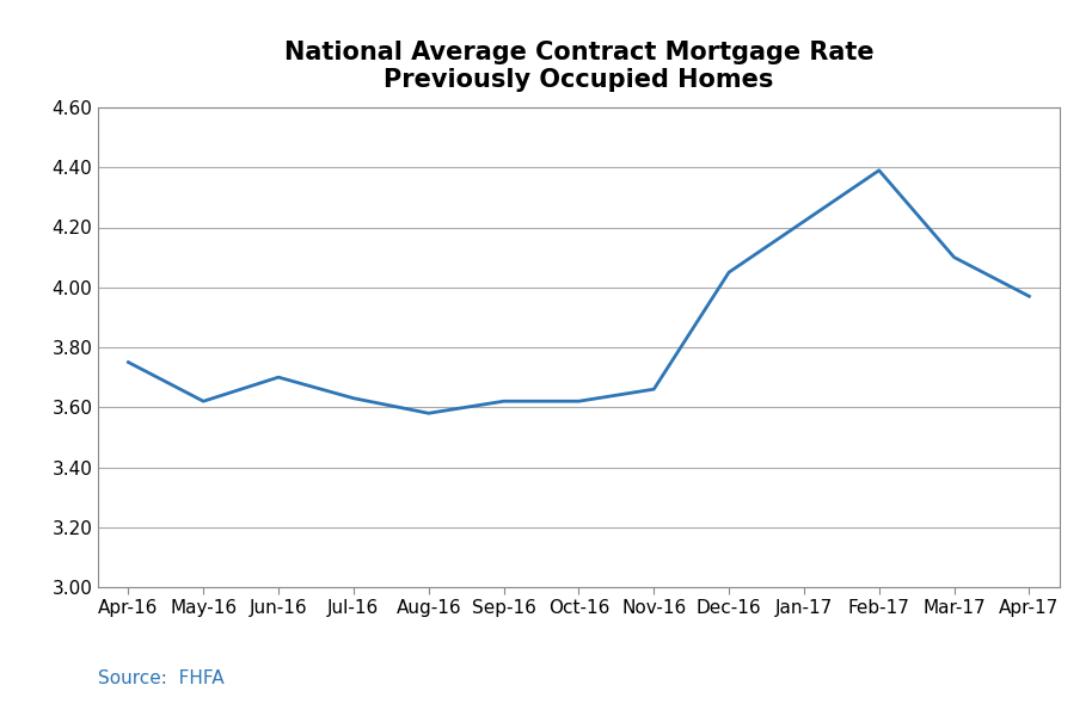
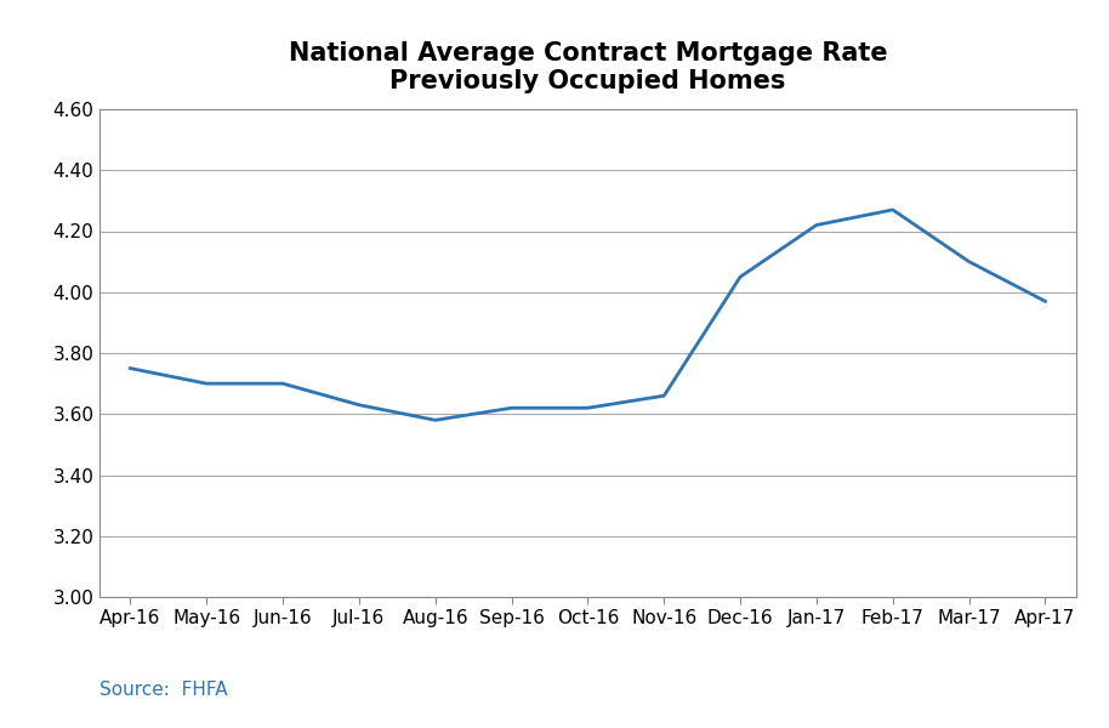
May-16: 3.62 -> 3.70
Feb-17: 4.39 -> 4.27
